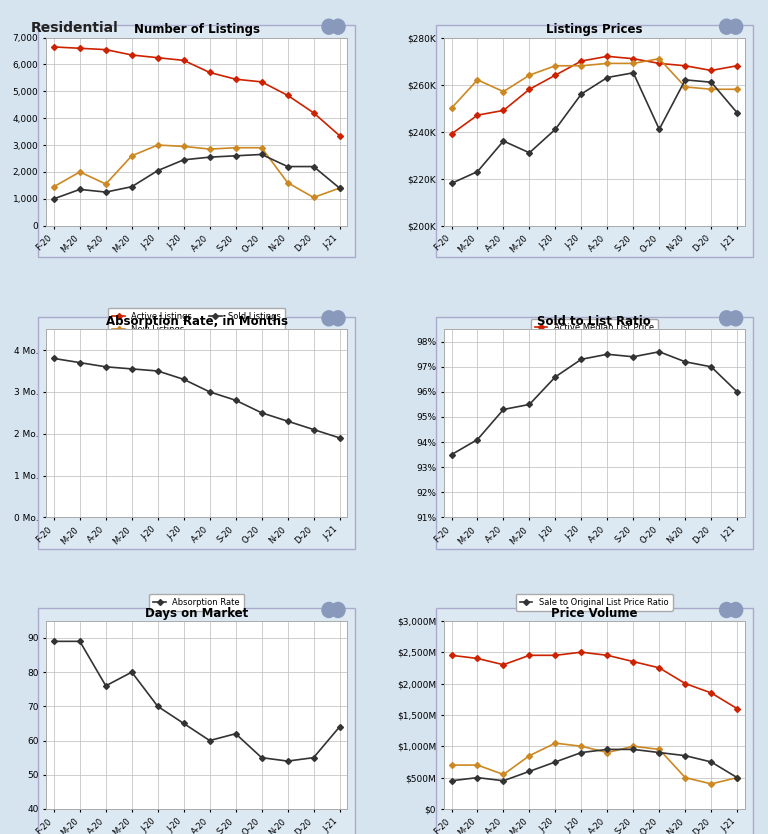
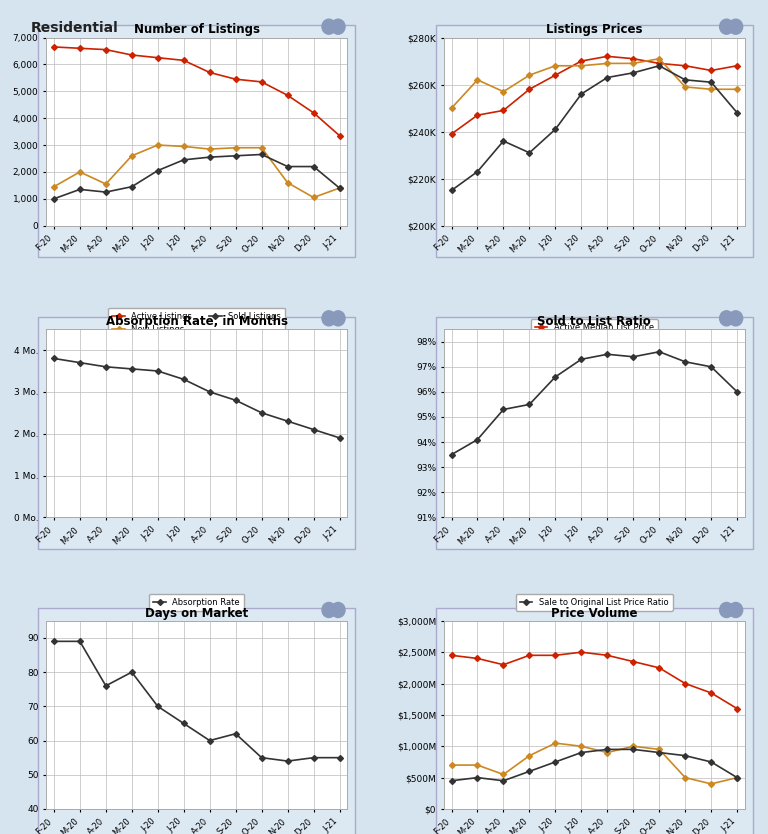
Listings Prices/Sold Median Sale Price/F-20: $218K -> $215K
Listings Prices/Sold Median Sale Price/O-20: $241K -> $268K
Days on Market/J-21: 64 -> 55
